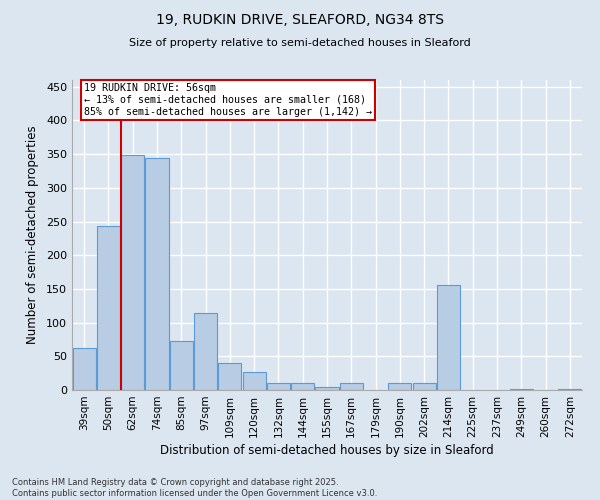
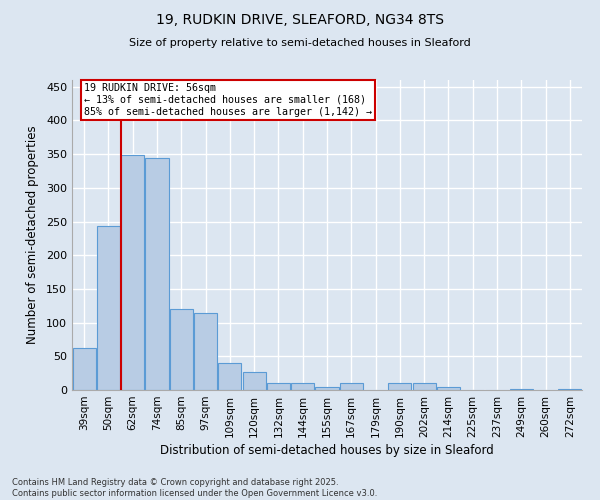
85sqm: 72 -> 120
214sqm: 156 -> 5
